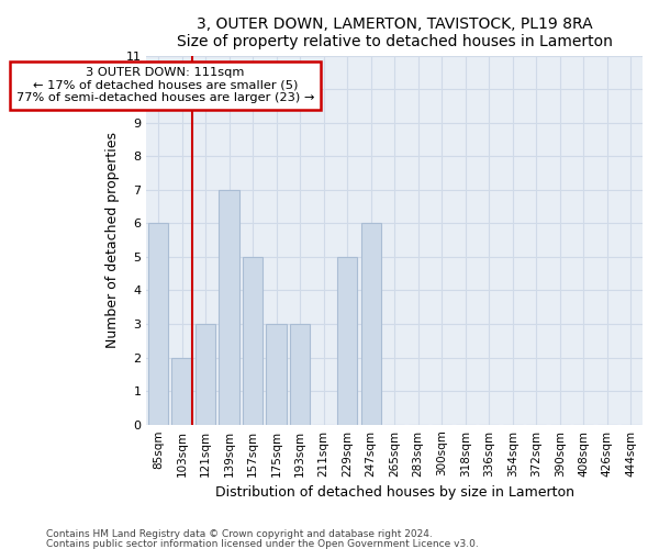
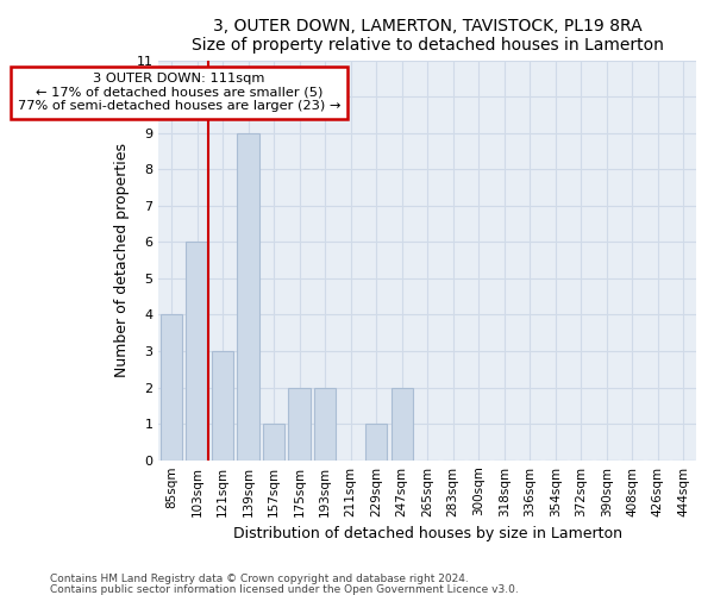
85sqm: 6 -> 4
103sqm: 2 -> 6
139sqm: 7 -> 9
157sqm: 5 -> 1
175sqm: 3 -> 2
193sqm: 3 -> 2
229sqm: 5 -> 1
247sqm: 6 -> 2
